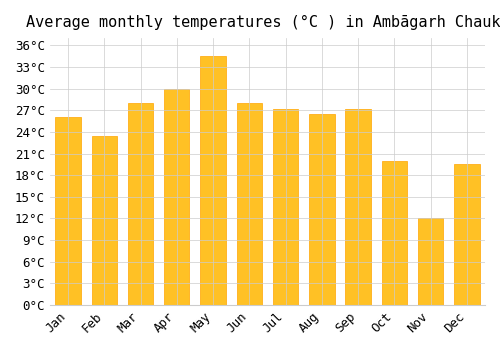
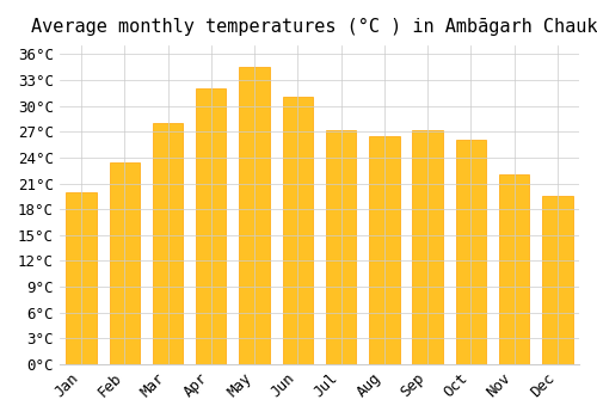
Jan: 26.0°C -> 20.0°C
Apr: 30.0°C -> 32.0°C
Jun: 28.0°C -> 31.0°C
Oct: 20.0°C -> 26.0°C
Nov: 12.0°C -> 22.0°C
